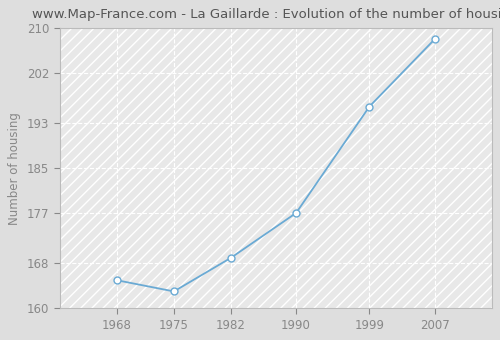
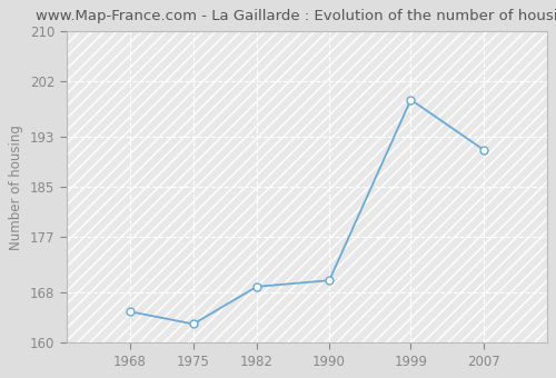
1990: 177 -> 170
1999: 196 -> 199
2007: 208 -> 191
